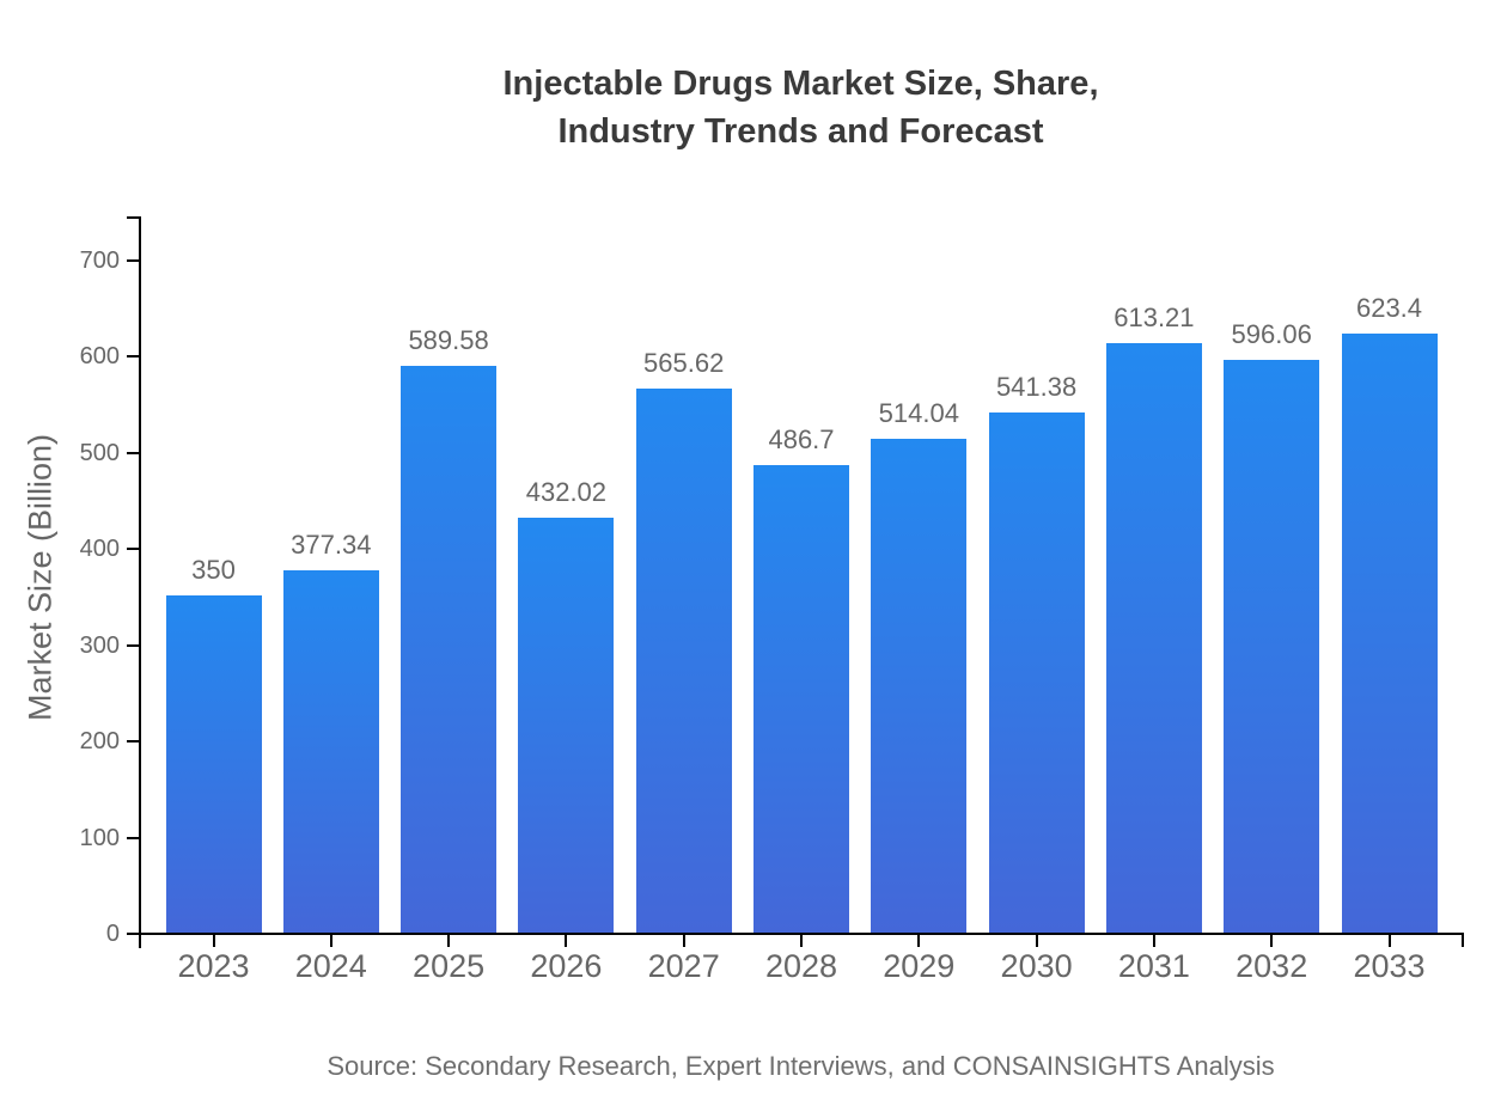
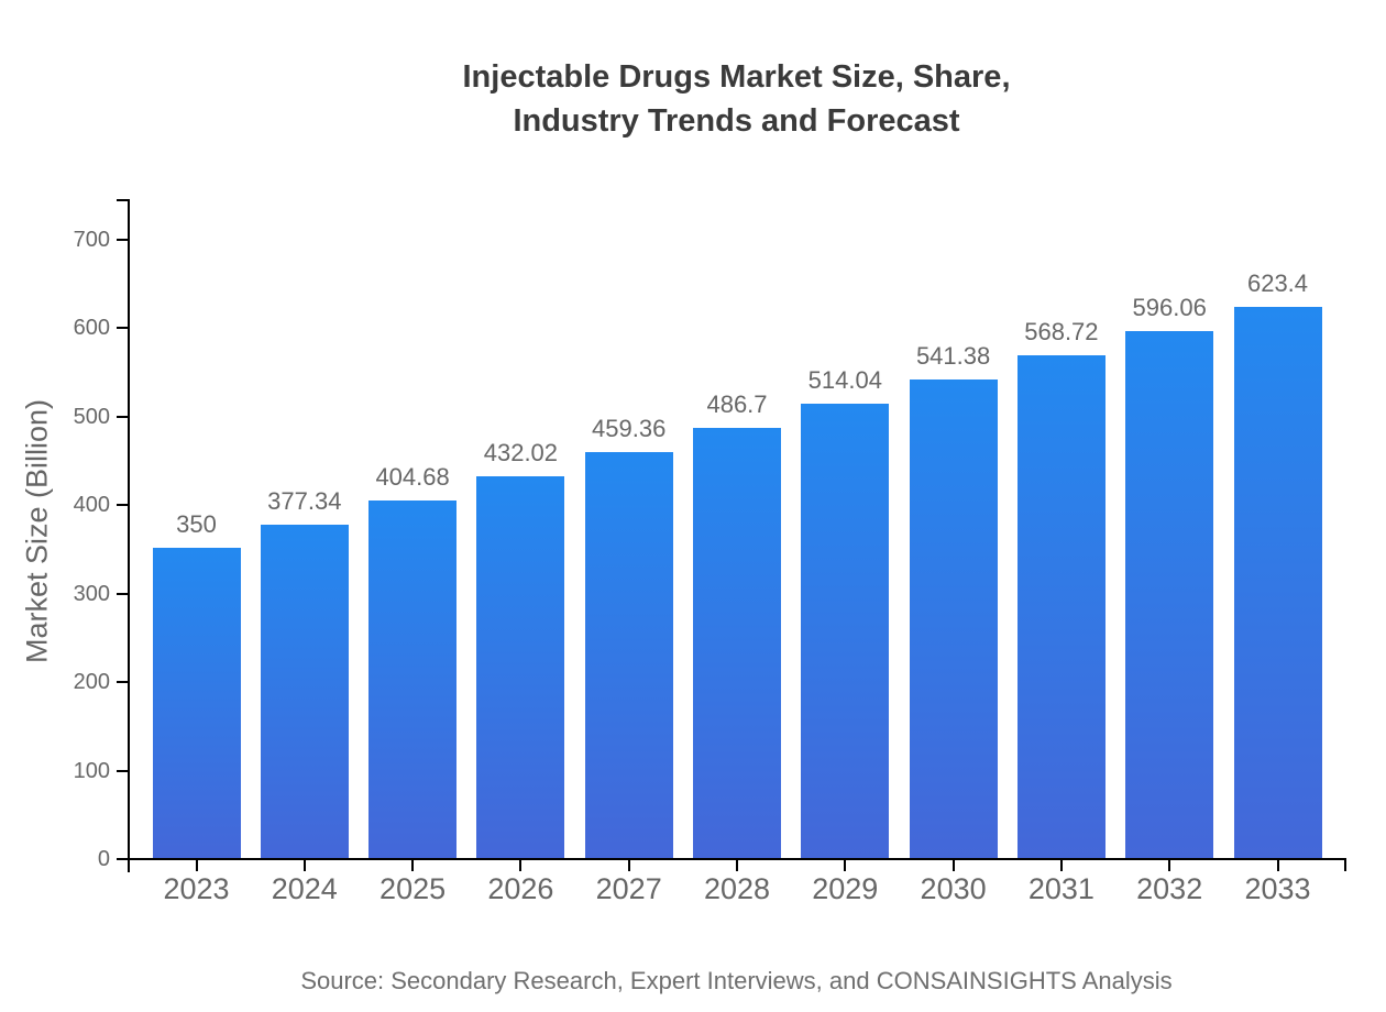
2025: 589.58 -> 404.68
2027: 565.62 -> 459.36
2031: 613.21 -> 568.72
